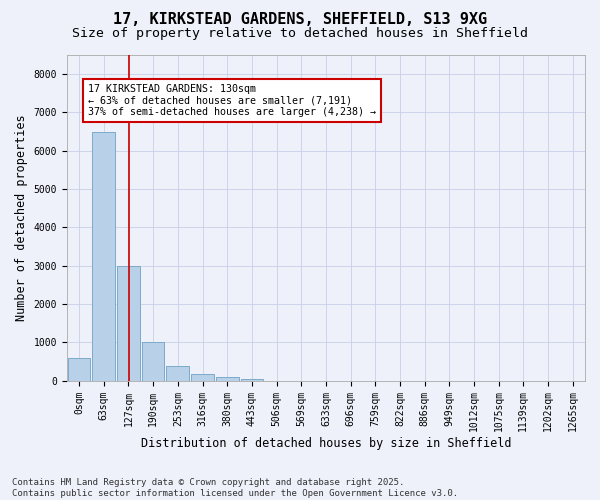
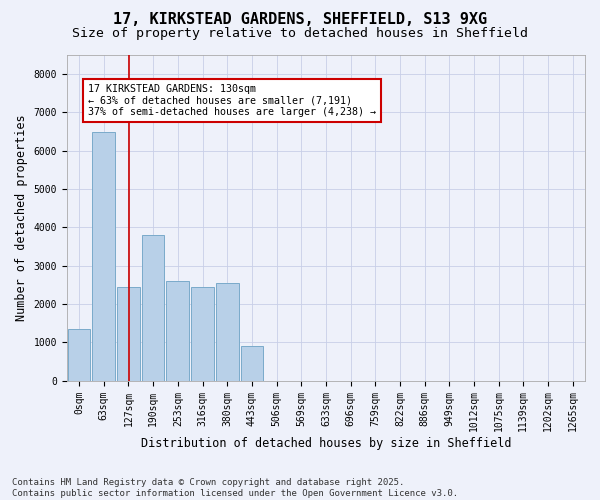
0sqm: 600 -> 1350
127sqm: 3000 -> 2450
190sqm: 1000 -> 3800
253sqm: 380 -> 2600
316sqm: 160 -> 2450
380sqm: 90 -> 2550
443sqm: 50 -> 900
